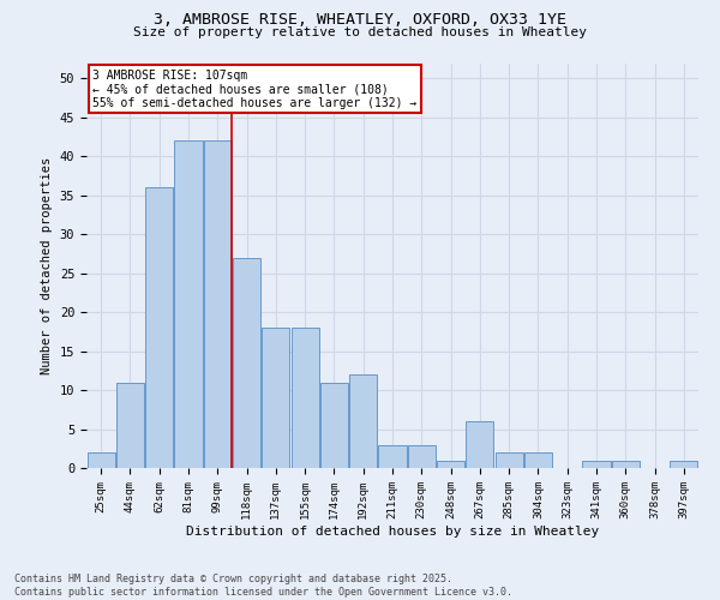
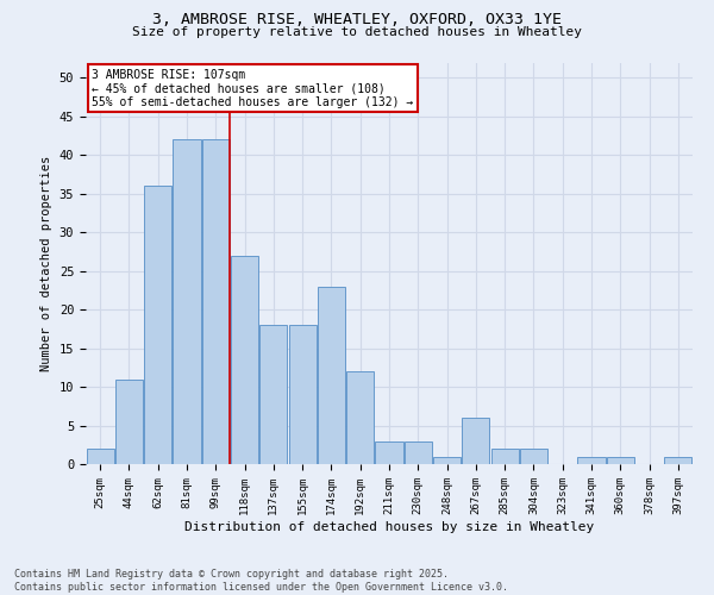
174sqm: 11 -> 23
